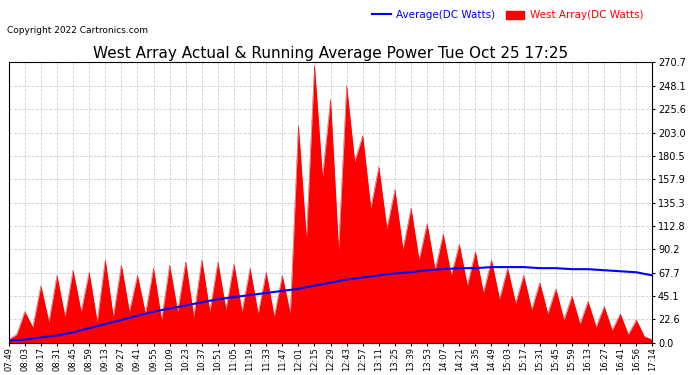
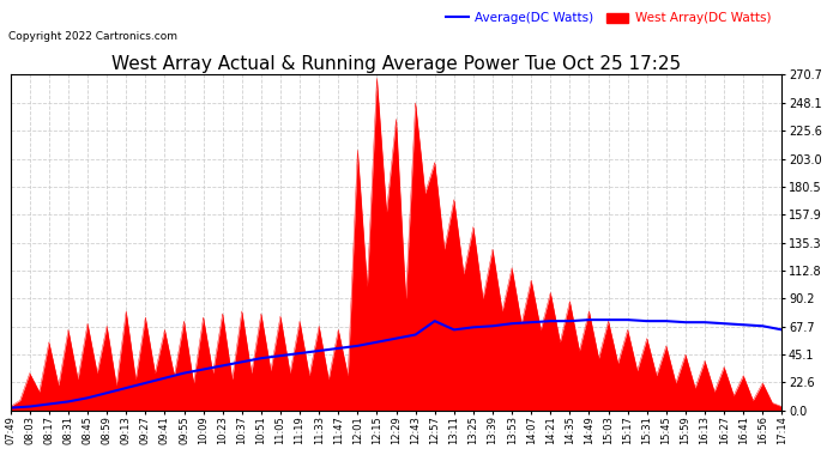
Average(DC Watts)/12:57: 63 -> 72
